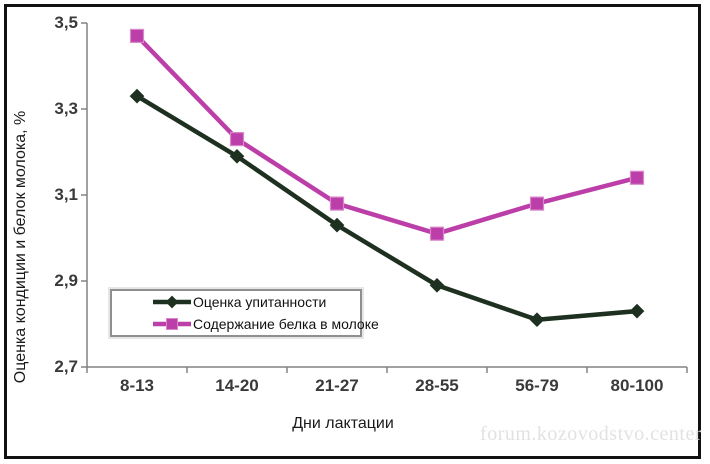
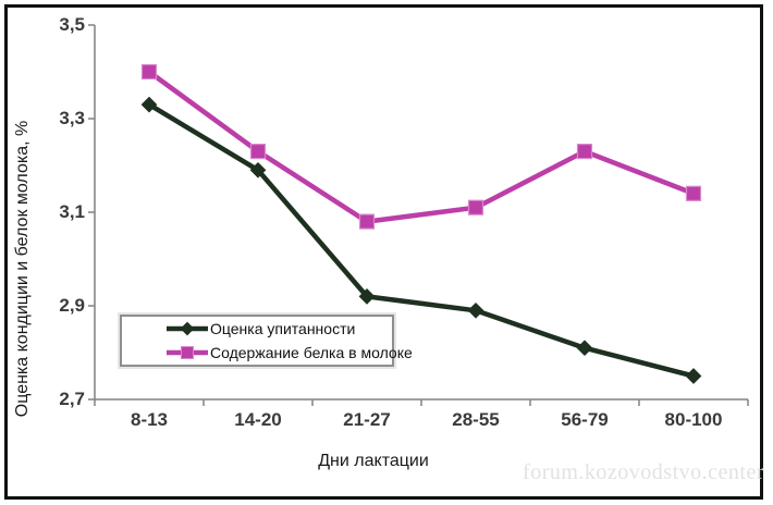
Содержание белка в молоке/8-13: 3,47 -> 3,40
Оценка упитанности/21-27: 3,03 -> 2,92
Содержание белка в молоке/28-55: 3,01 -> 3,11
Содержание белка в молоке/56-79: 3,08 -> 3,23
Оценка упитанности/80-100: 2,83 -> 2,75
